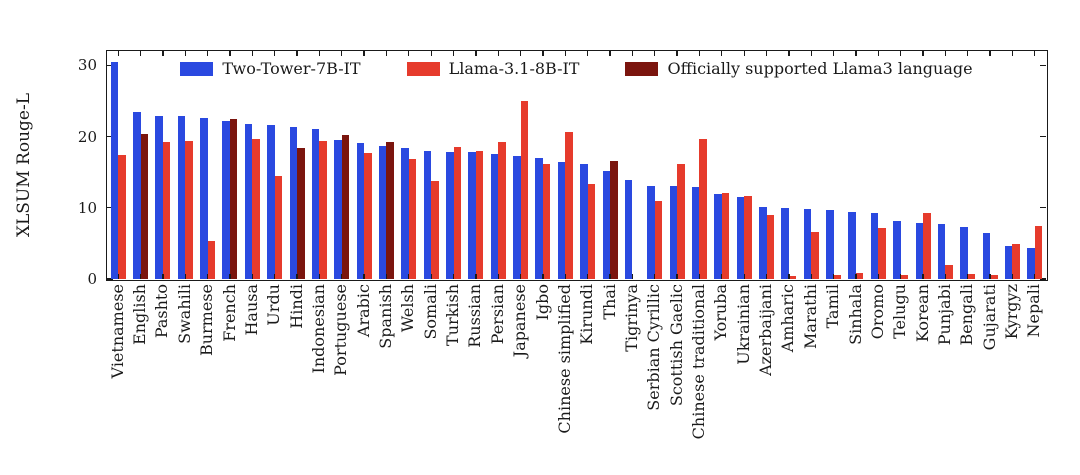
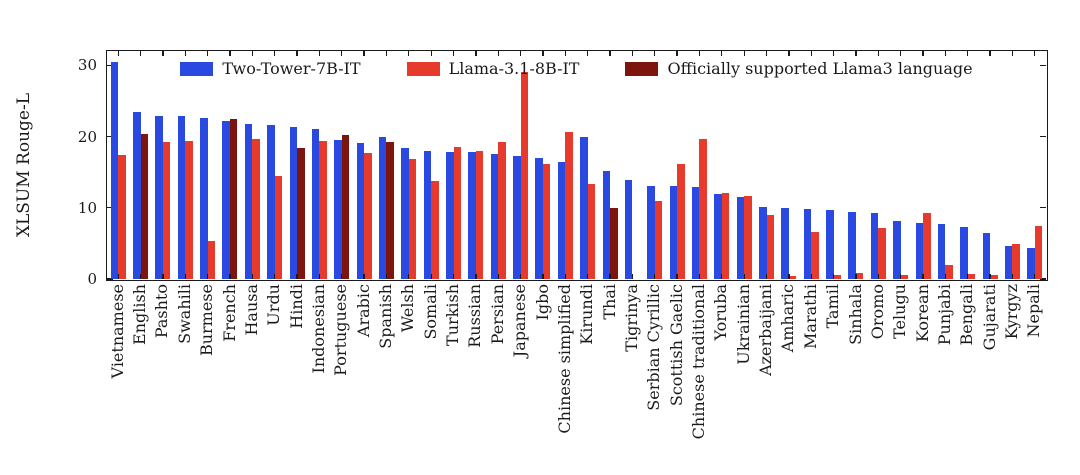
Two-Tower-7B-IT/Spanish: 19 -> 20
Llama-3.1-8B-IT/Japanese: 25 -> 29
Two-Tower-7B-IT/Kirundi: 16 -> 20
Llama-3.1-8B-IT/Thai: 17 -> 10
